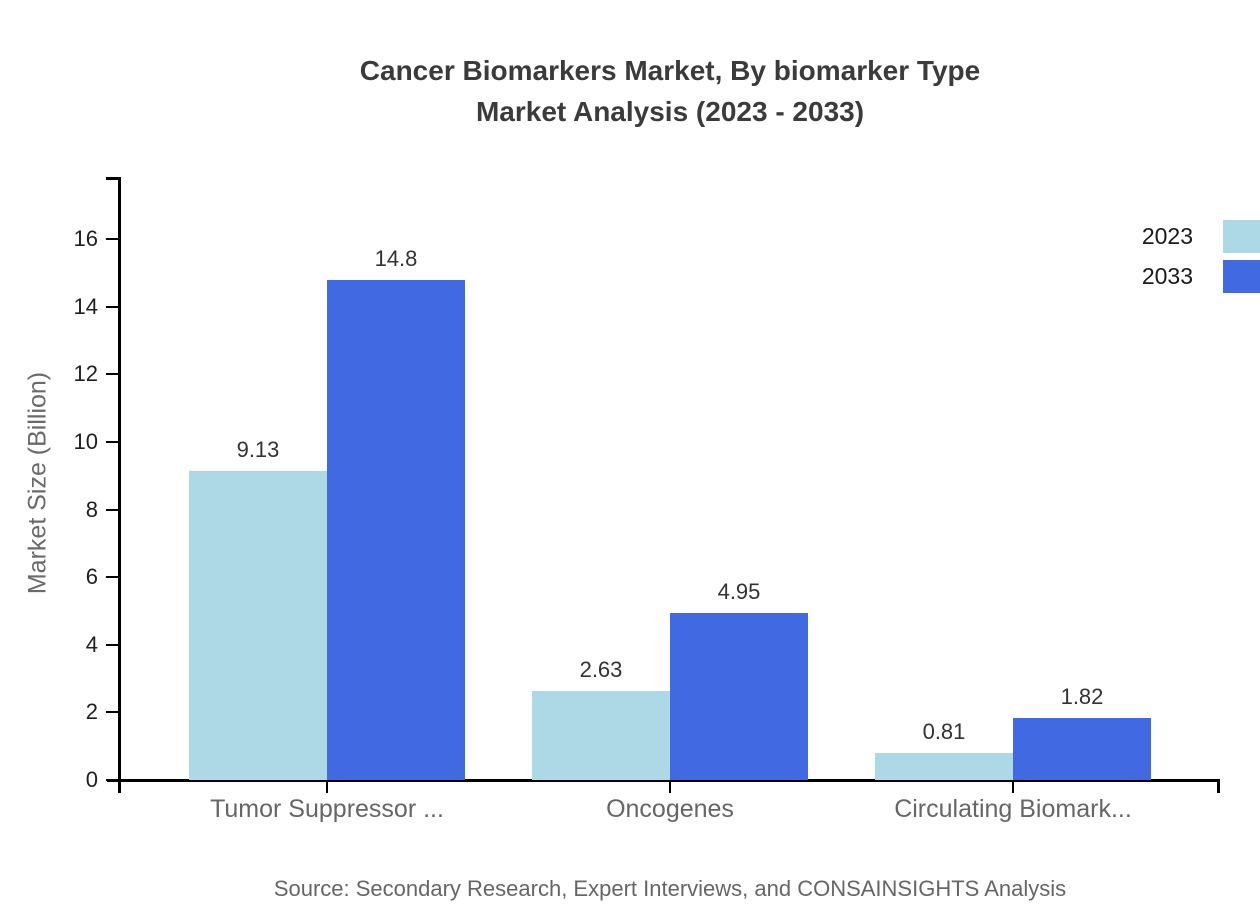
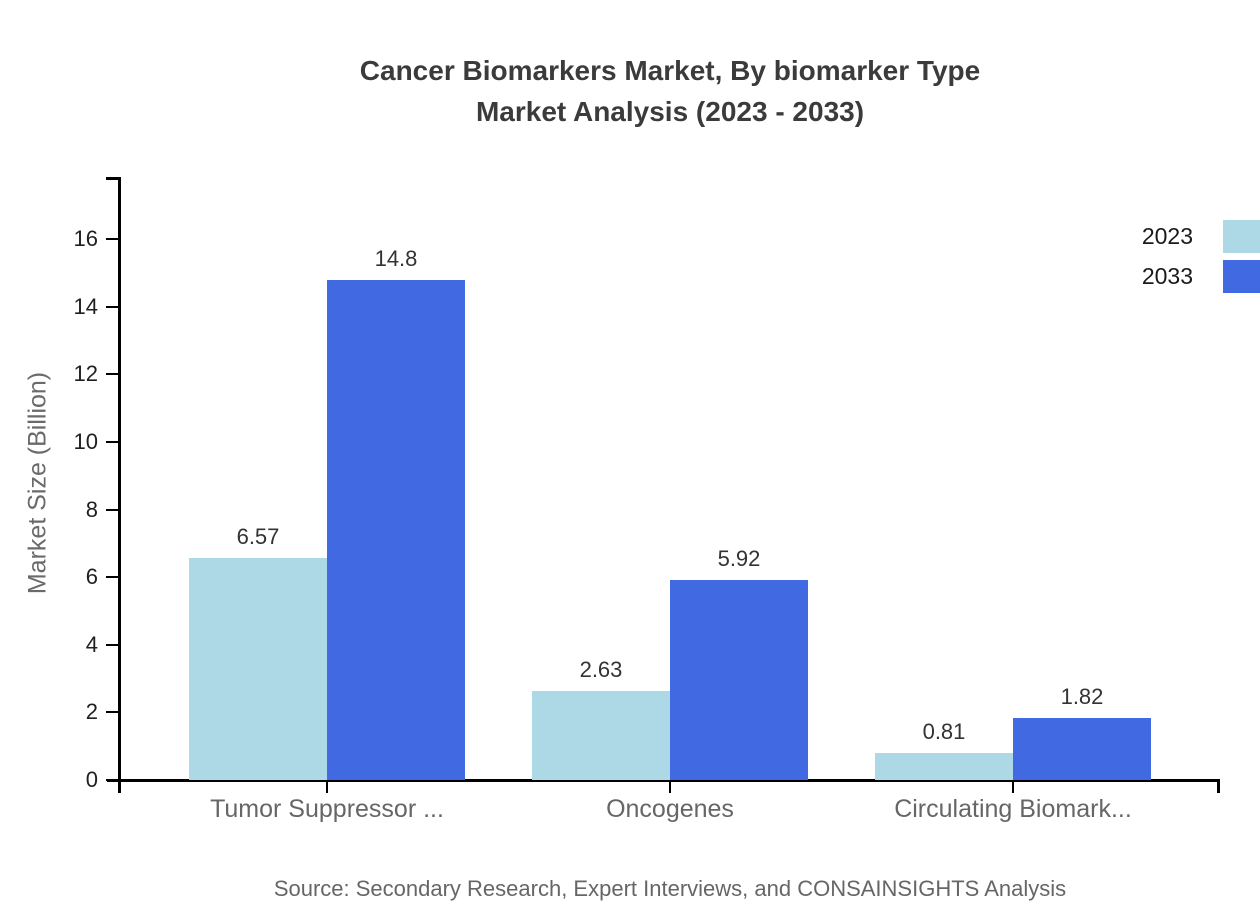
2023/Tumor Suppressor ...: 9.13 -> 6.57
2033/Oncogenes: 4.95 -> 5.92
